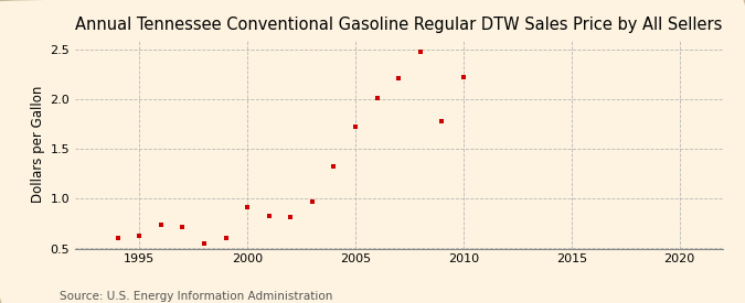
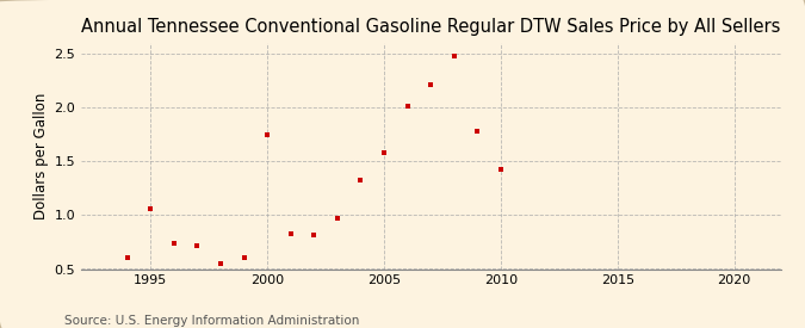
1995: 0.63 -> 1.06
2000: 0.91 -> 1.74
2005: 1.72 -> 1.58
2010: 2.22 -> 1.42
